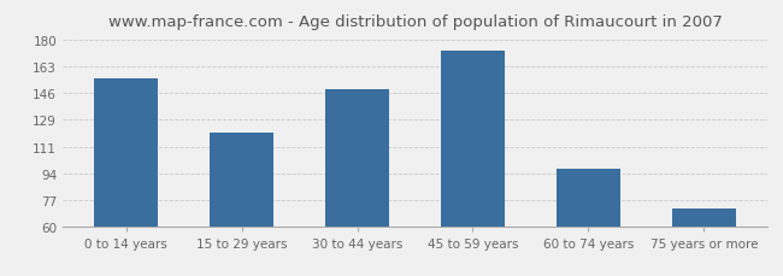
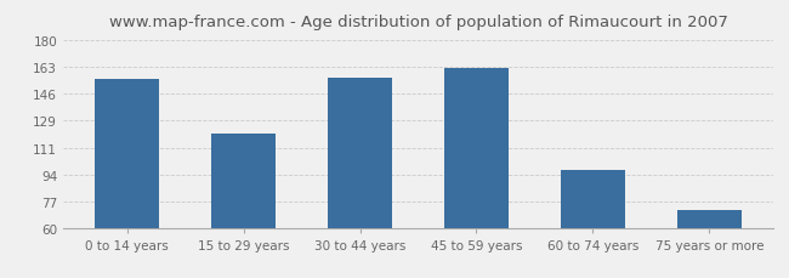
30 to 44 years: 148 -> 156
45 to 59 years: 173 -> 162
